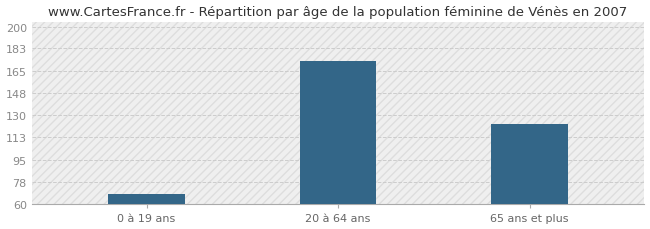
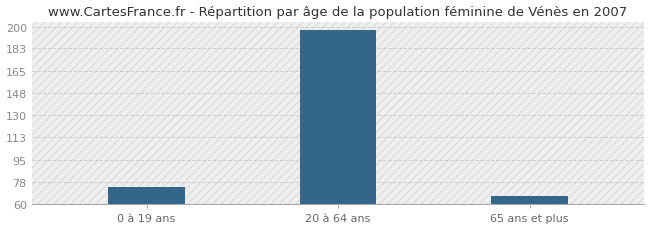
0 à 19 ans: 68 -> 74
20 à 64 ans: 173 -> 197
65 ans et plus: 123 -> 67
